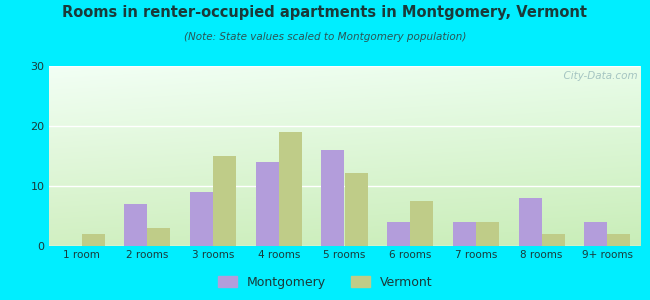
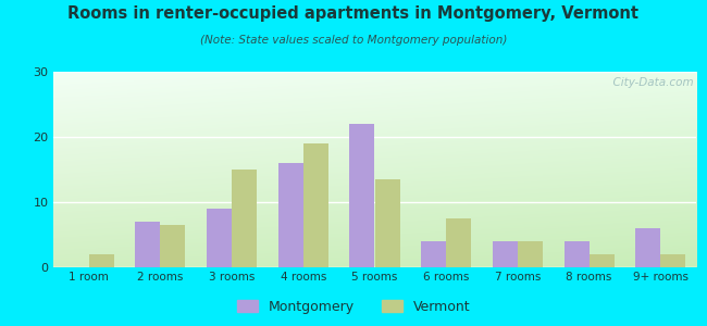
Vermont/2 rooms: 3.0 -> 6.5
Montgomery/4 rooms: 14 -> 16
Montgomery/5 rooms: 16 -> 22
Vermont/5 rooms: 12.2 -> 13.5
Montgomery/8 rooms: 8 -> 4
Montgomery/9+ rooms: 4 -> 6
